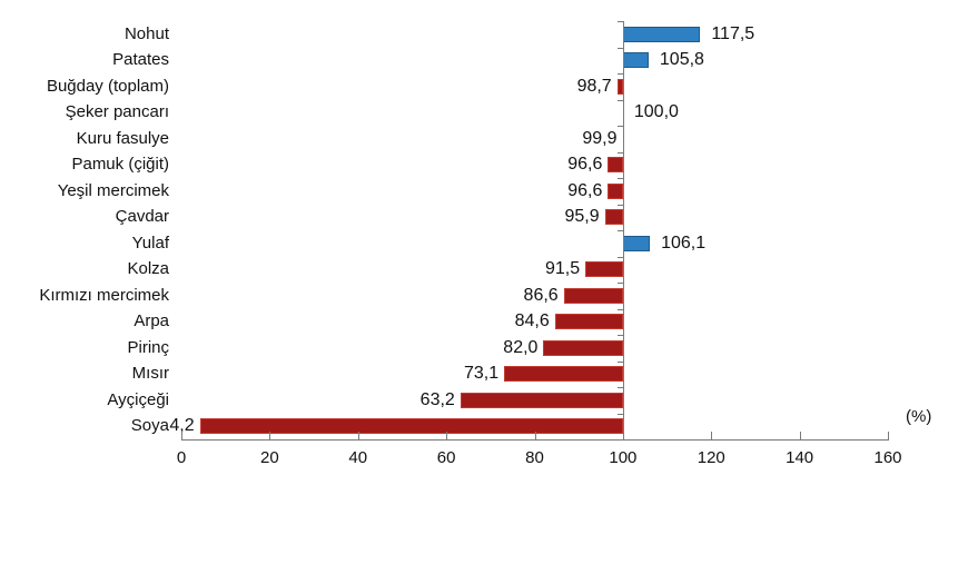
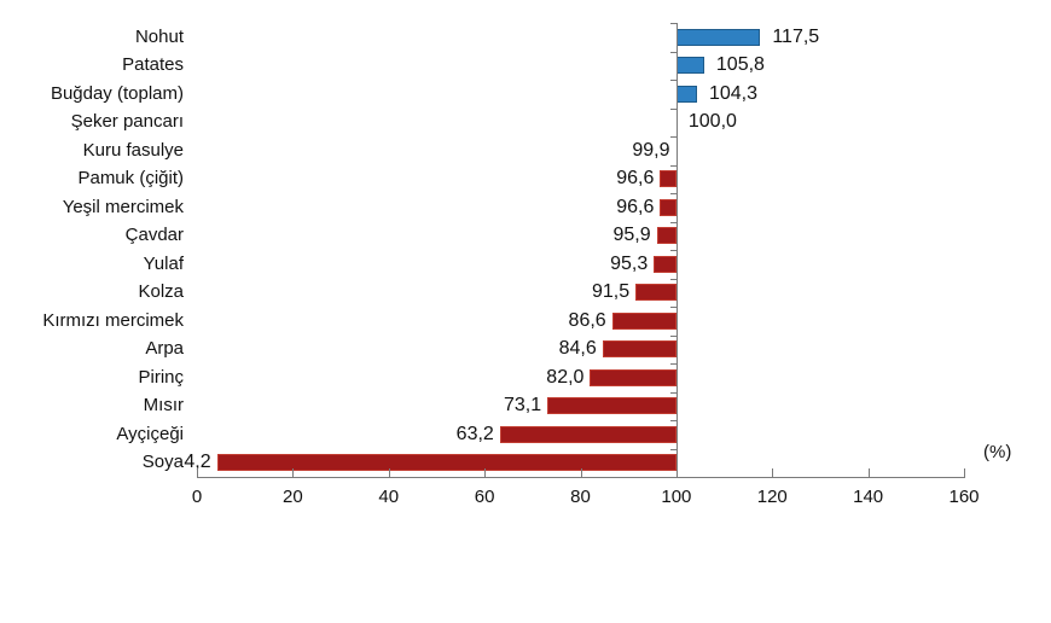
Buğday (toplam): 98,7 -> 104,3
Yulaf: 106,1 -> 95,3
